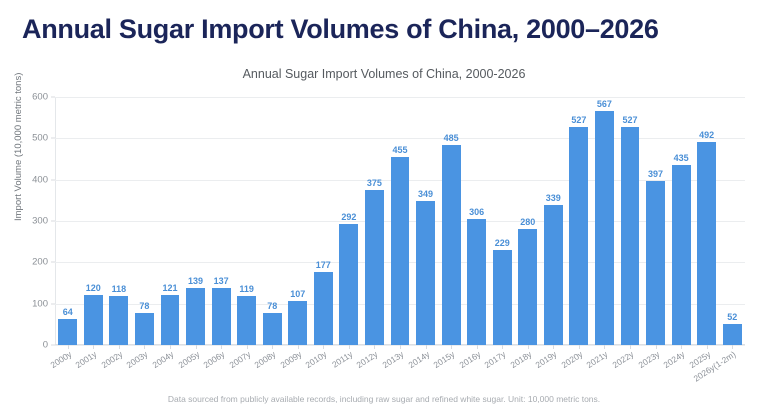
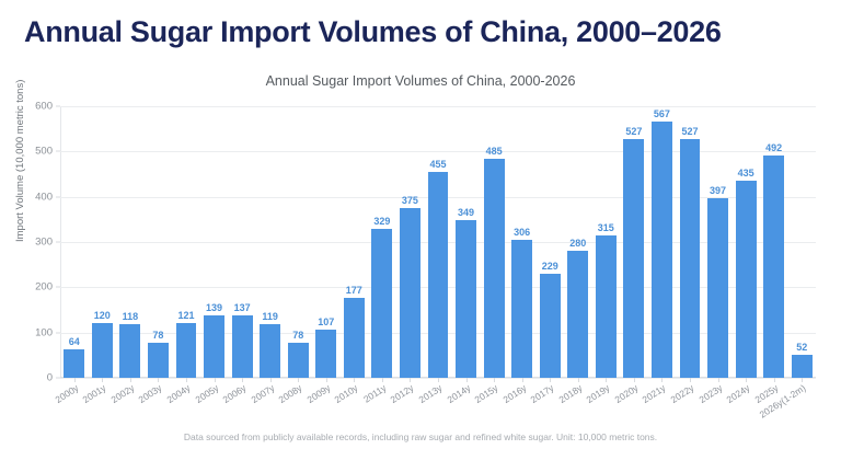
2011y: 292 -> 329
2019y: 339 -> 315
